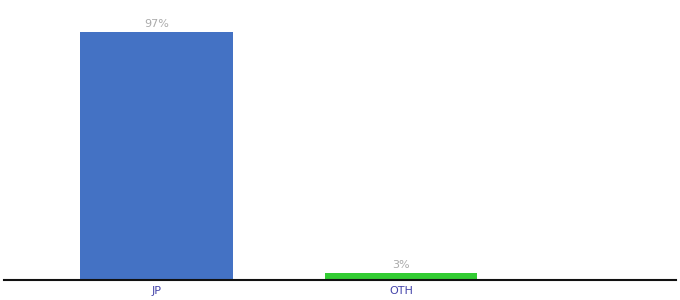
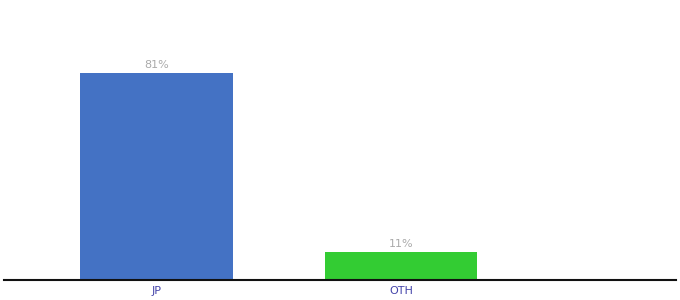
JP: 97% -> 81%
OTH: 3% -> 11%
